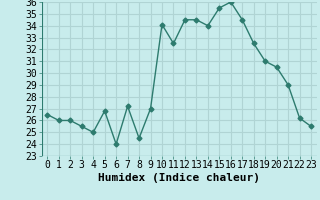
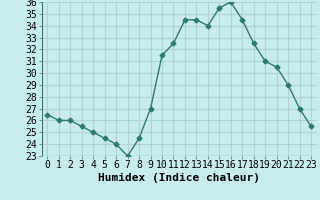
5: 26.8 -> 24.5
7: 27.2 -> 23.0
10: 34.1 -> 31.5
22: 26.2 -> 27.0
